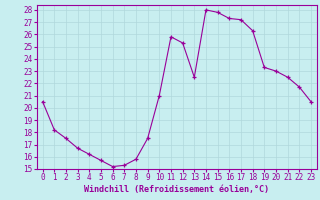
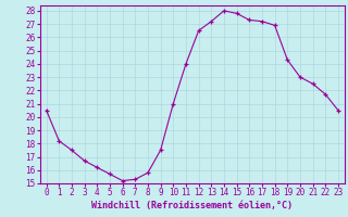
11: 25.8 -> 24.0
12: 25.3 -> 26.5
13: 22.5 -> 27.2
18: 26.3 -> 26.9
19: 23.3 -> 24.3
